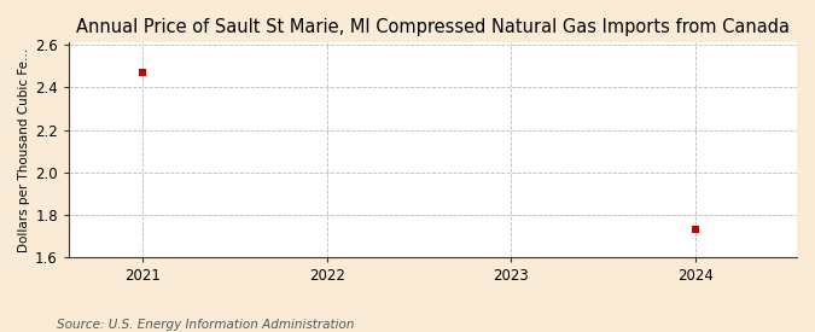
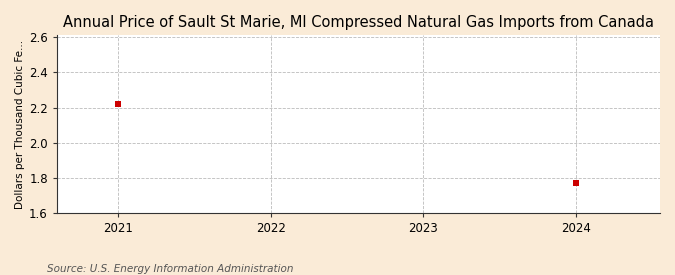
2021: 2.47 -> 2.22
2024: 1.73 -> 1.77
